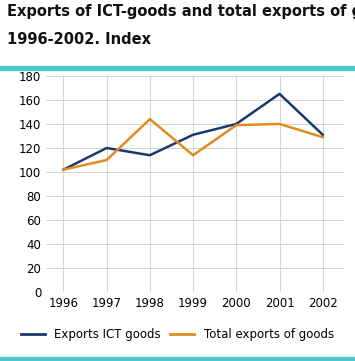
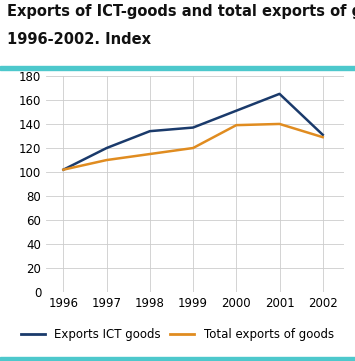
Exports ICT goods/1998: 114 -> 134
Total exports of goods/1998: 144 -> 115
Exports ICT goods/1999: 131 -> 137
Total exports of goods/1999: 114 -> 120
Exports ICT goods/2000: 140 -> 151
